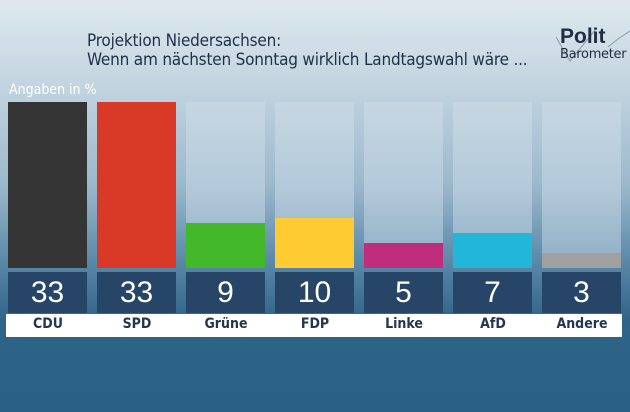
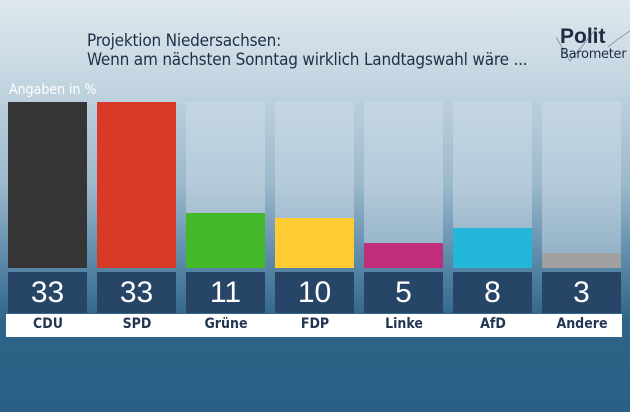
Grüne: 9 -> 11
AfD: 7 -> 8
